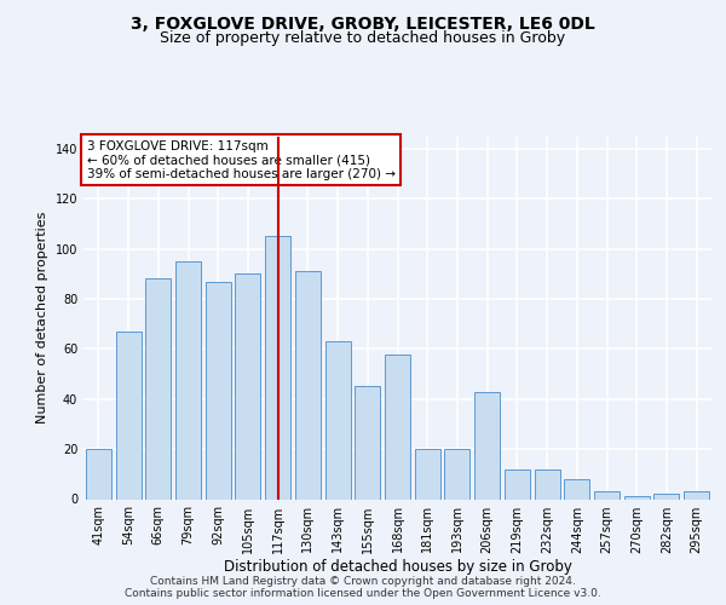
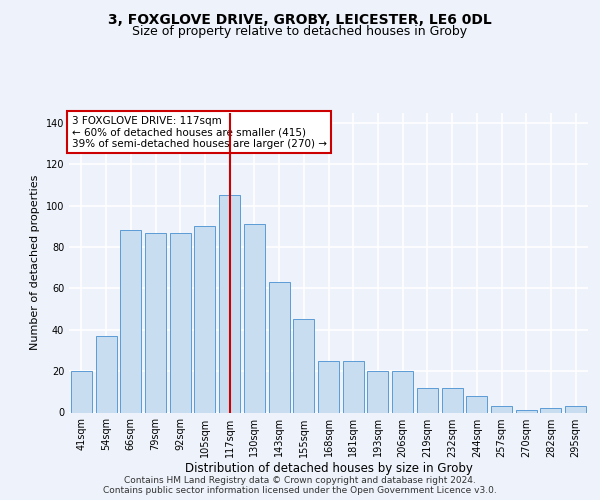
54sqm: 67 -> 37
79sqm: 95 -> 87
168sqm: 58 -> 25
181sqm: 20 -> 25
206sqm: 43 -> 20
